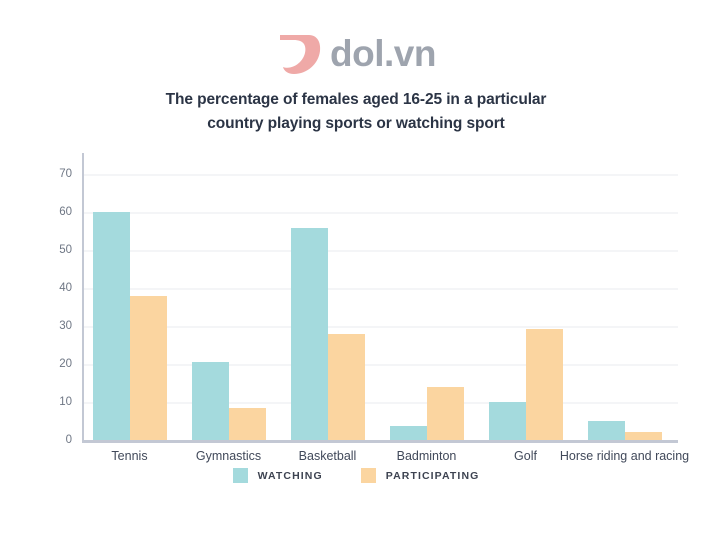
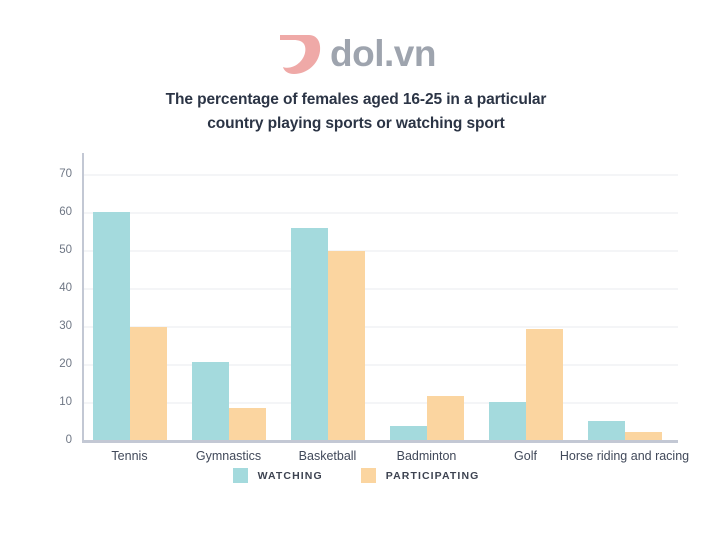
PARTICIPATING/Tennis: 38 -> 30
PARTICIPATING/Basketball: 28 -> 50
PARTICIPATING/Badminton: 14 -> 12
